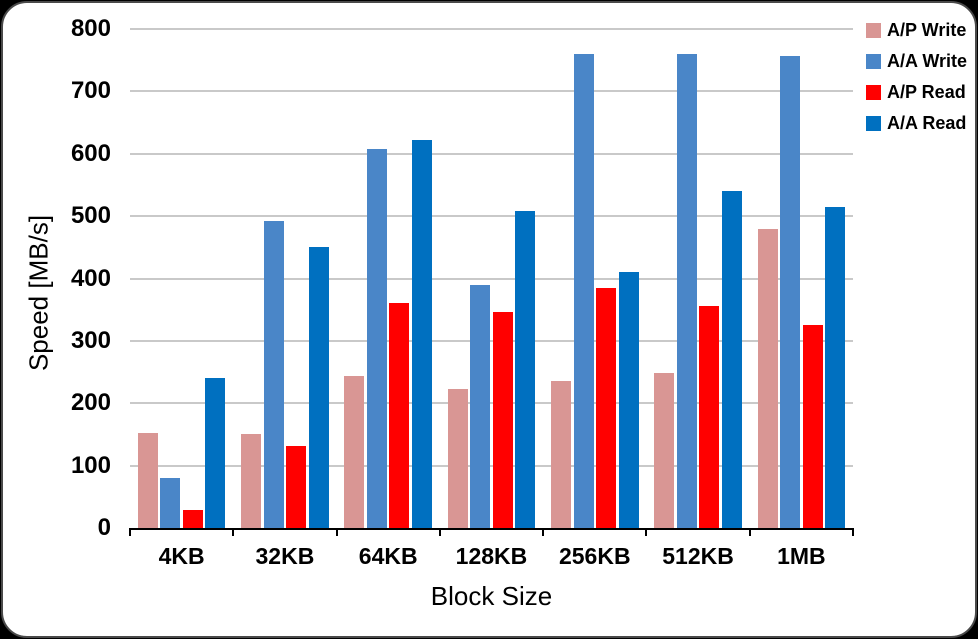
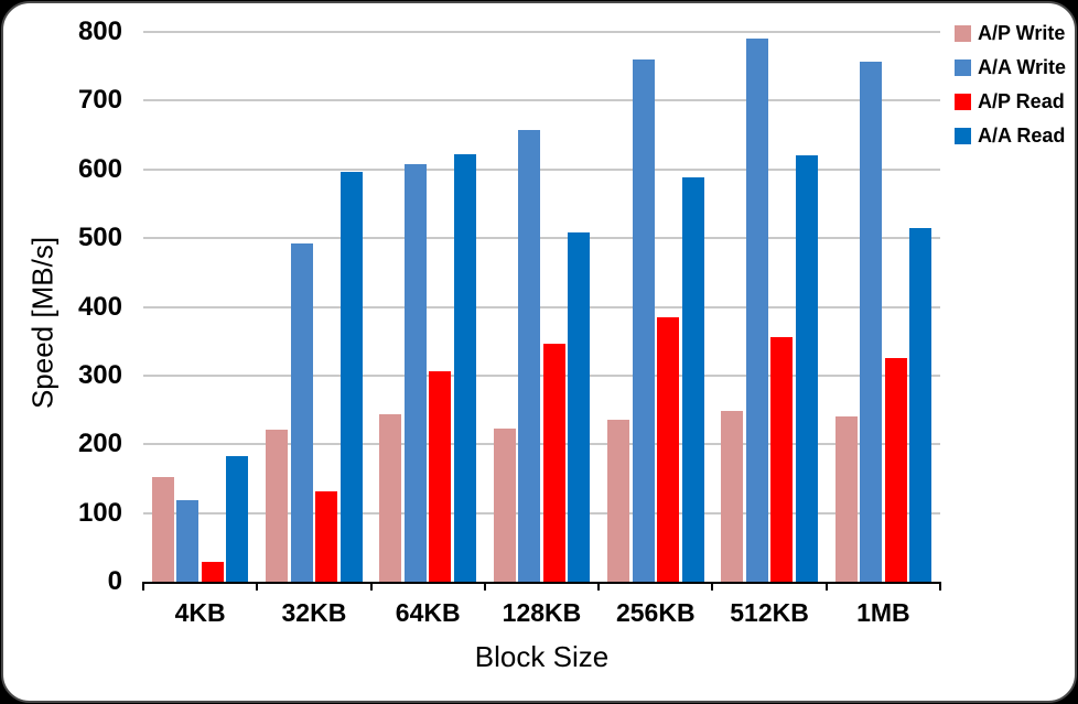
A/A Write/4KB: 80 -> 120
A/A Read/4KB: 240 -> 180
A/P Write/32KB: 150 -> 220
A/A Read/32KB: 450 -> 600
A/P Read/64KB: 360 -> 310
A/A Write/128KB: 390 -> 660
A/A Read/256KB: 410 -> 590
A/A Write/512KB: 760 -> 790
A/A Read/512KB: 540 -> 620
A/P Write/1MB: 480 -> 240
